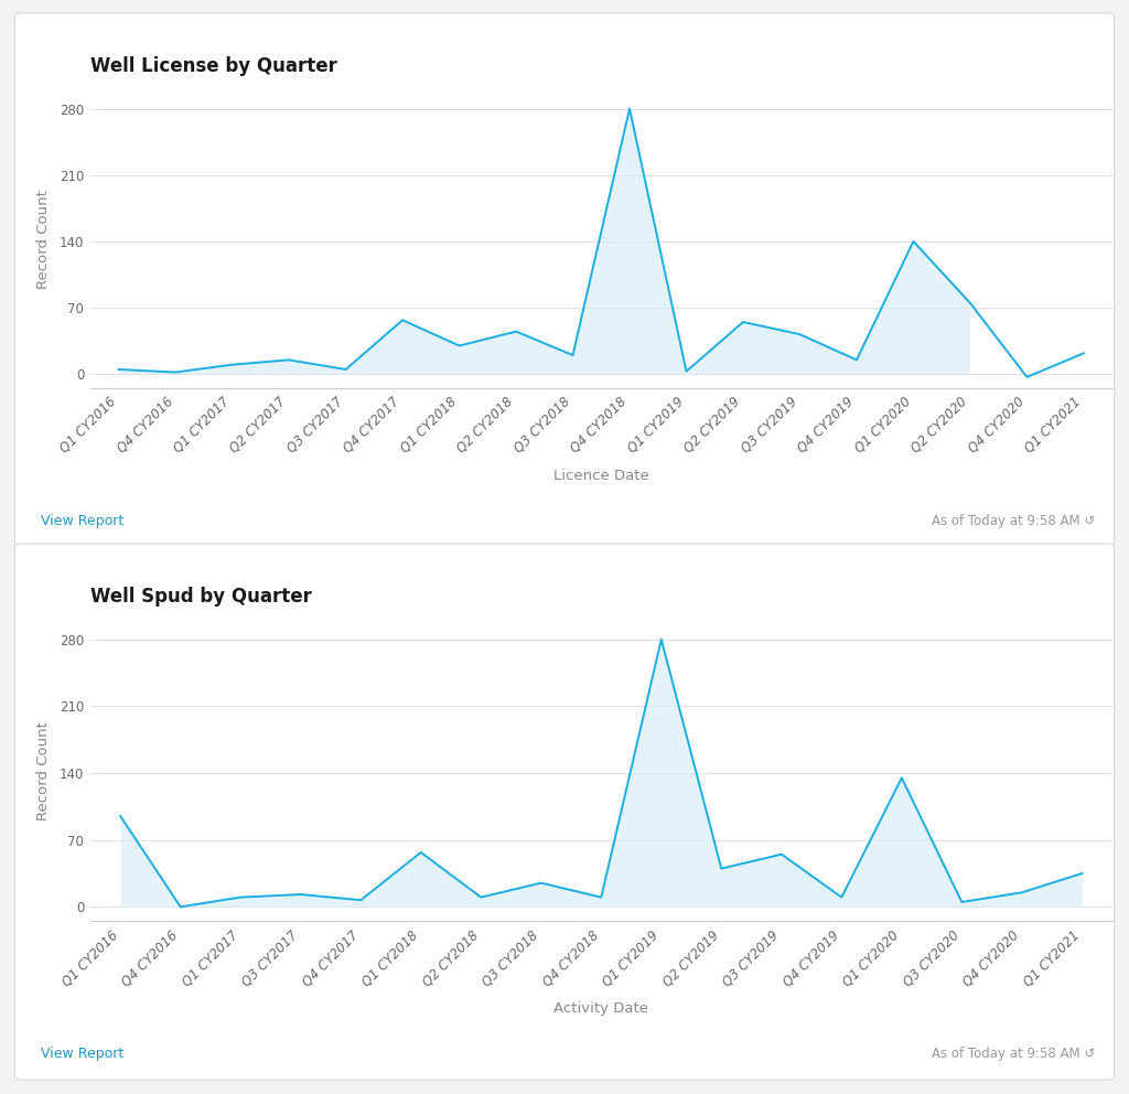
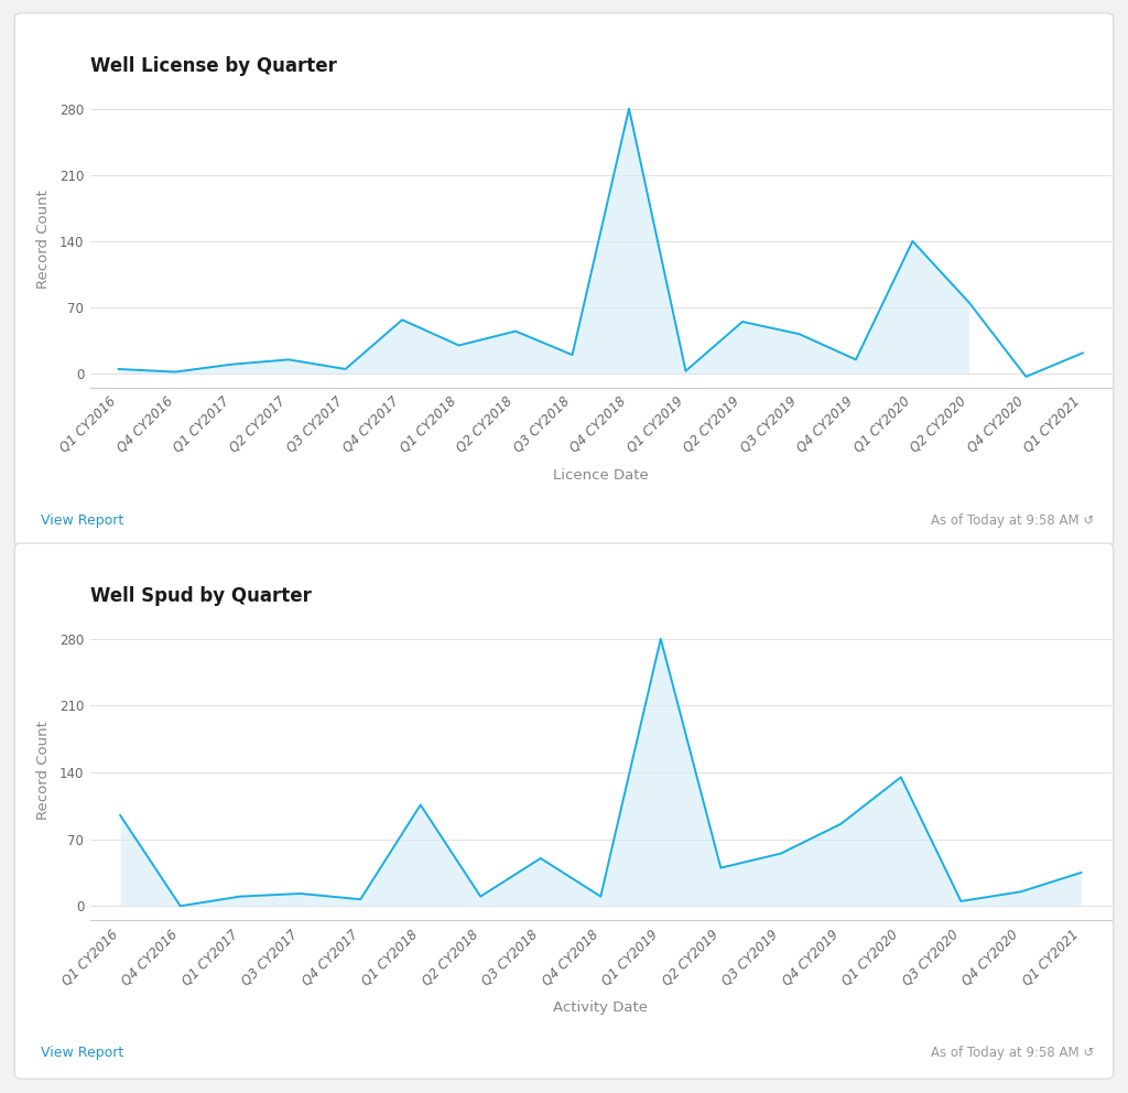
Well Spud by Quarter/Q1 CY2018: 57 -> 106
Well Spud by Quarter/Q3 CY2018: 25 -> 50
Well Spud by Quarter/Q4 CY2019: 10 -> 86
